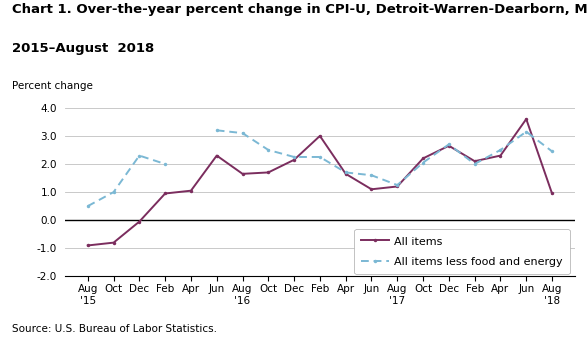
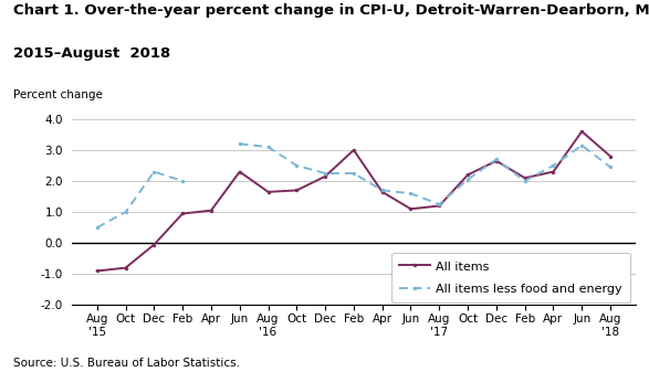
All items/Aug '18: 0.95 -> 2.80
